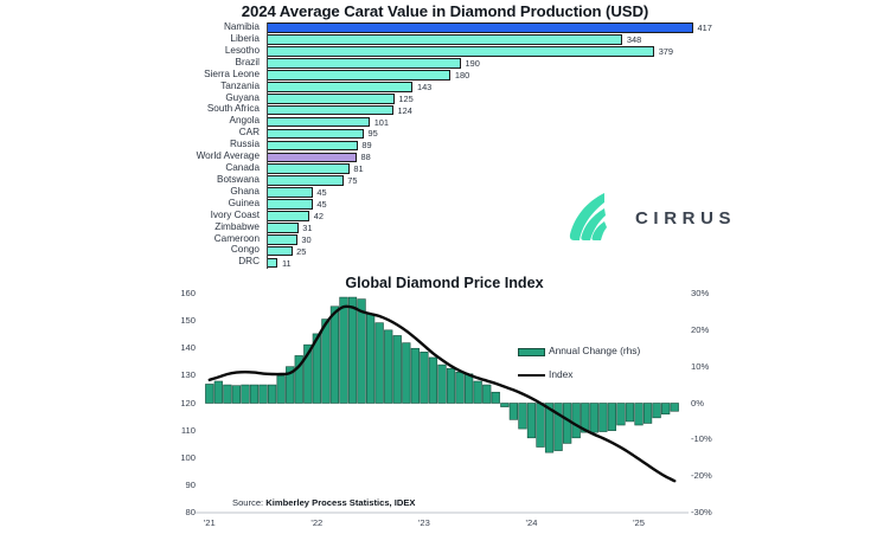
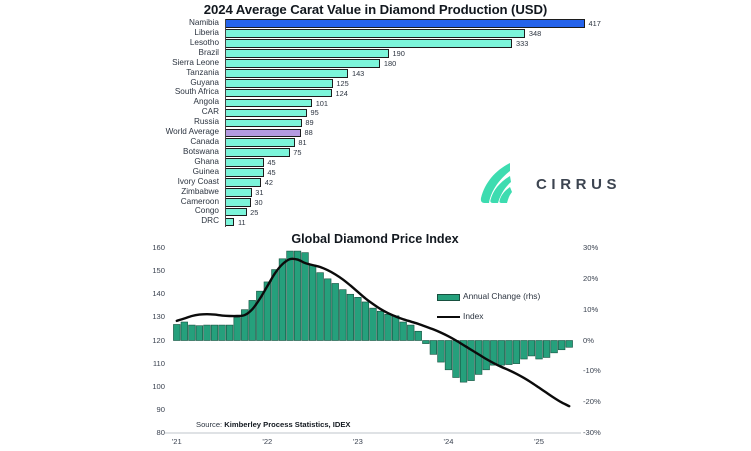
2024 Average Carat Value in Diamond Production (USD)/Lesotho: 379 -> 333
